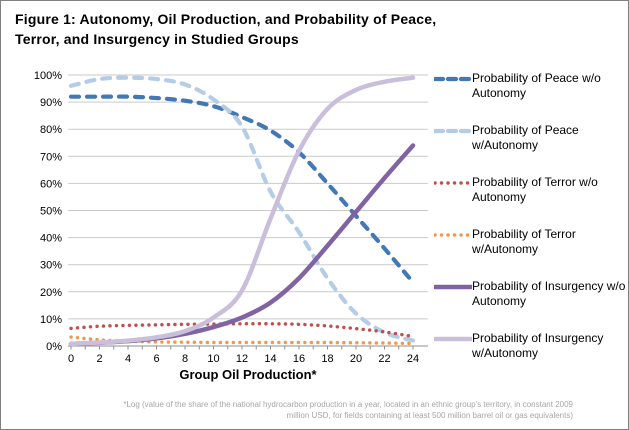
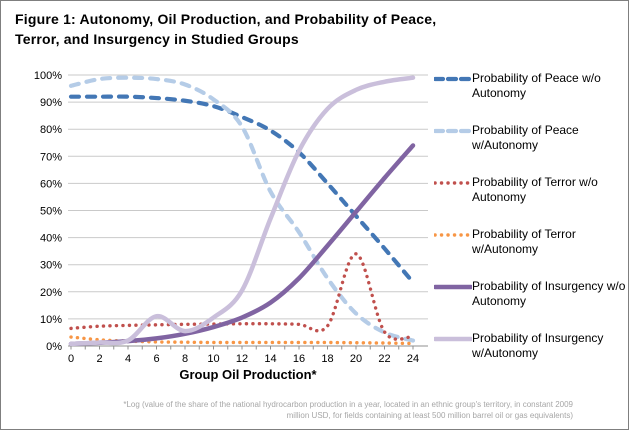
Probability of Insurgency w/Autonomy/6: 3% -> 11%
Probability of Terror w/o Autonomy/20: 6% -> 34%
